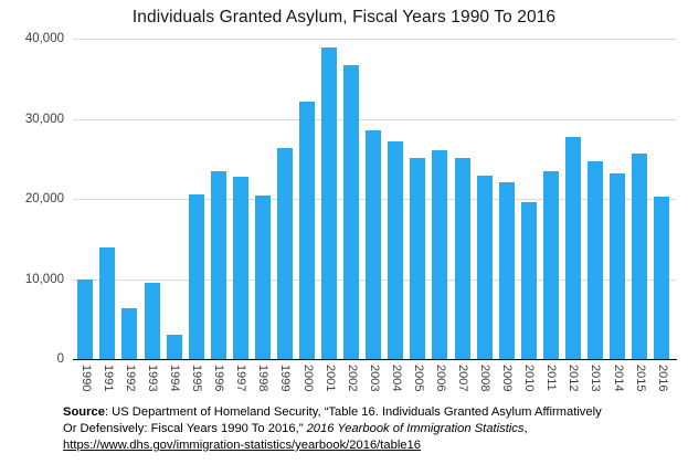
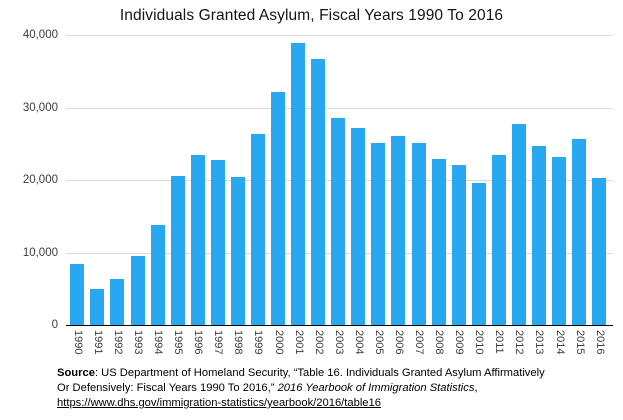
1990: 10000 -> 8000
1991: 14000 -> 5000
1994: 3000 -> 14000
